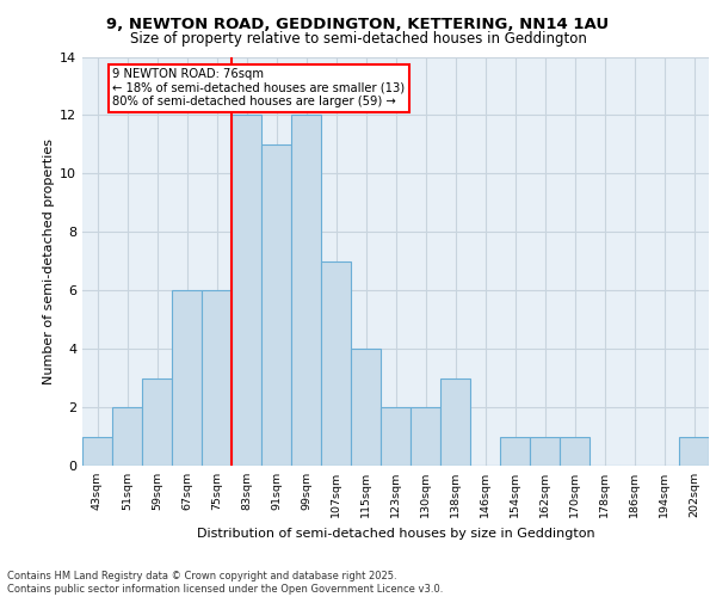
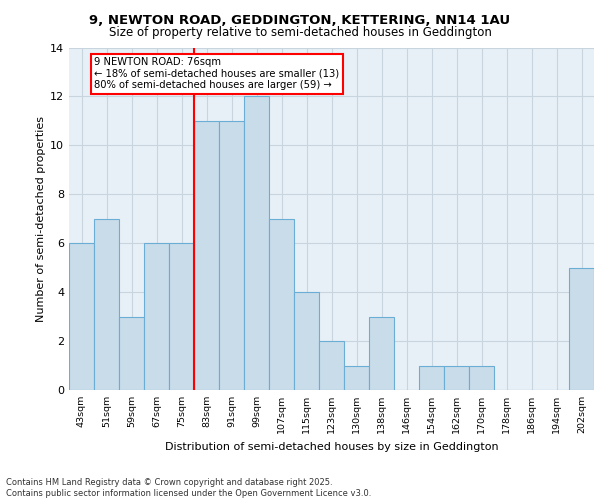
43sqm: 1 -> 6
51sqm: 2 -> 7
83sqm: 12 -> 11
130sqm: 2 -> 1
202sqm: 1 -> 5
